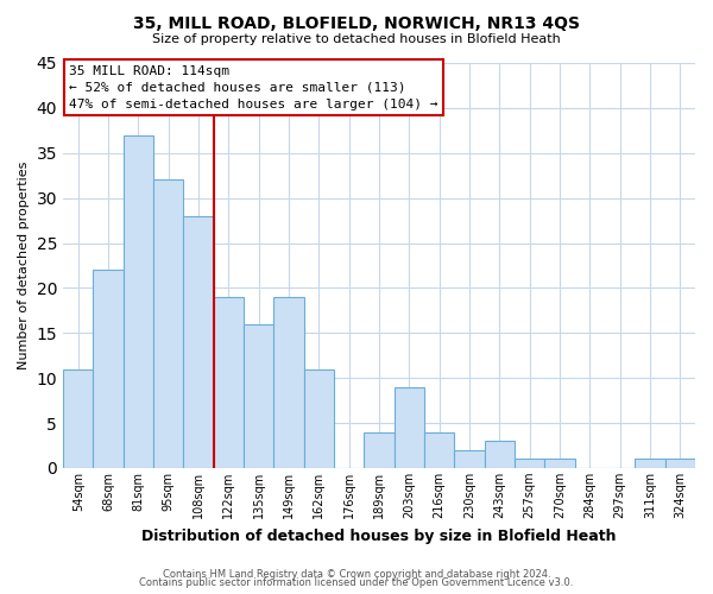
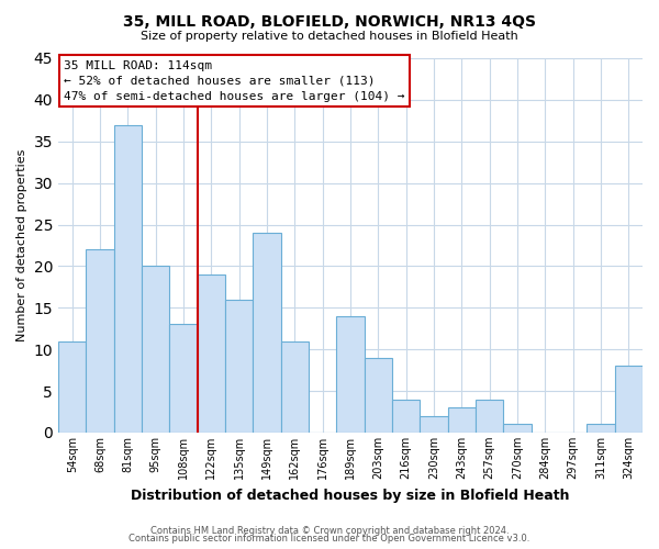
95sqm: 32 -> 20
108sqm: 28 -> 13
149sqm: 19 -> 24
189sqm: 4 -> 14
257sqm: 1 -> 4
324sqm: 1 -> 8
